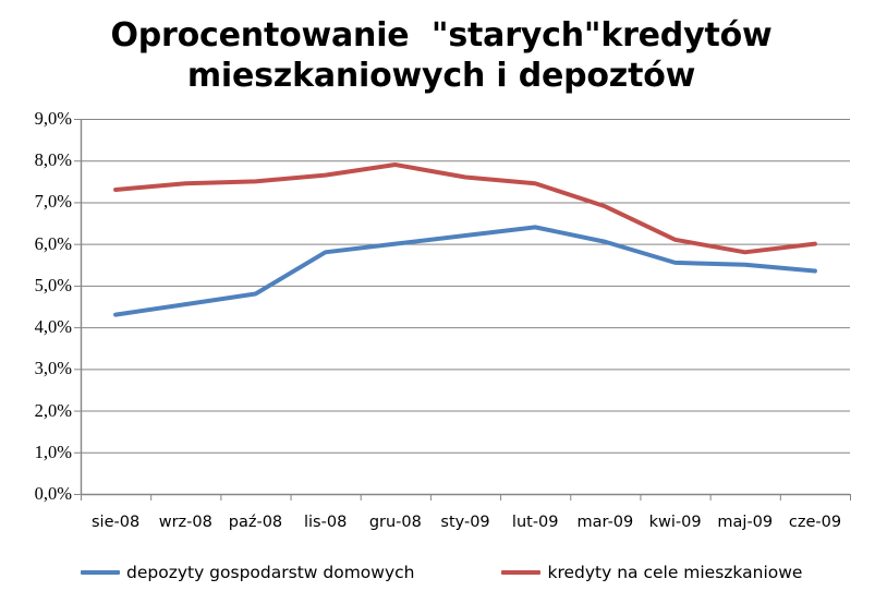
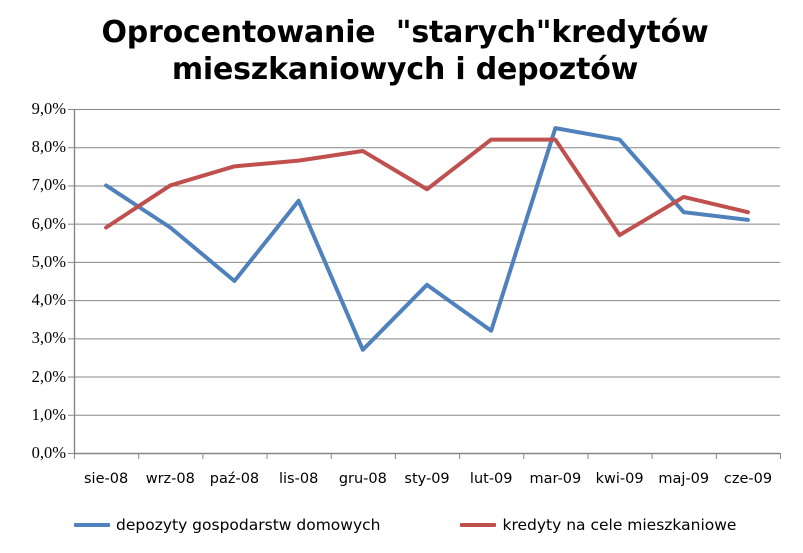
depozyty gospodarstw domowych/sie-08: 4,3% -> 7,0%
kredyty na cele mieszkaniowe/sie-08: 7,3% -> 5,9%
depozyty gospodarstw domowych/wrz-08: 4,5% -> 5,9%
kredyty na cele mieszkaniowe/wrz-08: 7,5% -> 7,0%
depozyty gospodarstw domowych/paź-08: 4,8% -> 4,5%
depozyty gospodarstw domowych/lis-08: 5,8% -> 6,6%
depozyty gospodarstw domowych/gru-08: 6,0% -> 2,7%
depozyty gospodarstw domowych/sty-09: 6,2% -> 4,4%
kredyty na cele mieszkaniowe/sty-09: 7,6% -> 6,9%
depozyty gospodarstw domowych/lut-09: 6,4% -> 3,2%
kredyty na cele mieszkaniowe/lut-09: 7,5% -> 8,2%
depozyty gospodarstw domowych/mar-09: 6,0% -> 8,5%
kredyty na cele mieszkaniowe/mar-09: 6,9% -> 8,2%
depozyty gospodarstw domowych/kwi-09: 5,5% -> 8,2%
kredyty na cele mieszkaniowe/kwi-09: 6,1% -> 5,7%
depozyty gospodarstw domowych/maj-09: 5,5% -> 6,3%
kredyty na cele mieszkaniowe/maj-09: 5,8% -> 6,7%
depozyty gospodarstw domowych/cze-09: 5,3% -> 6,1%
kredyty na cele mieszkaniowe/cze-09: 6,0% -> 6,3%
